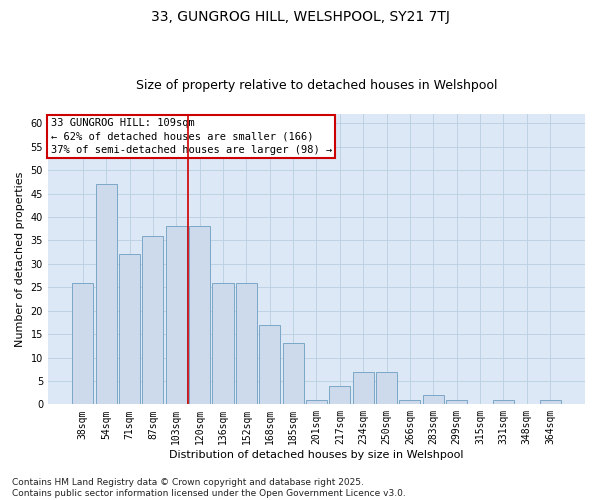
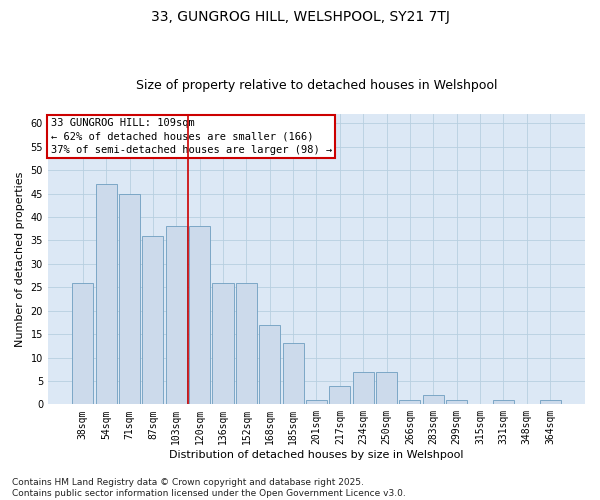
71sqm: 32 -> 45
